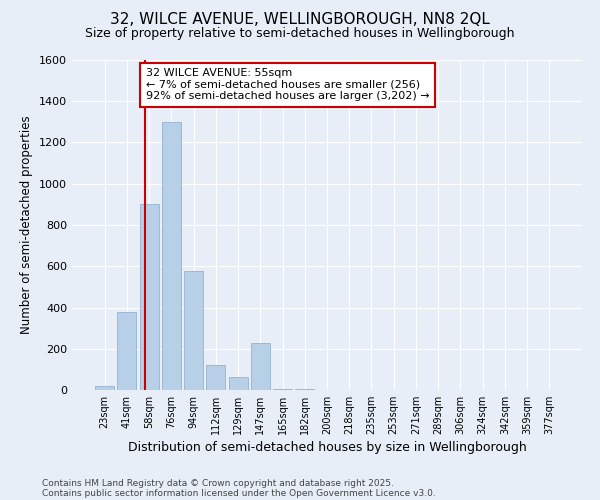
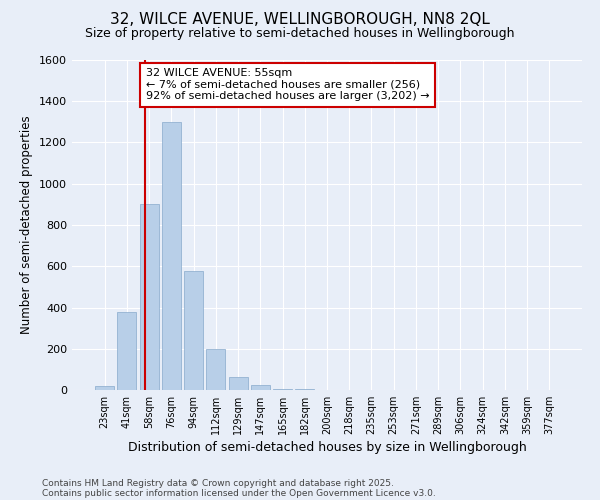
112sqm: 120 -> 200
147sqm: 230 -> 25
